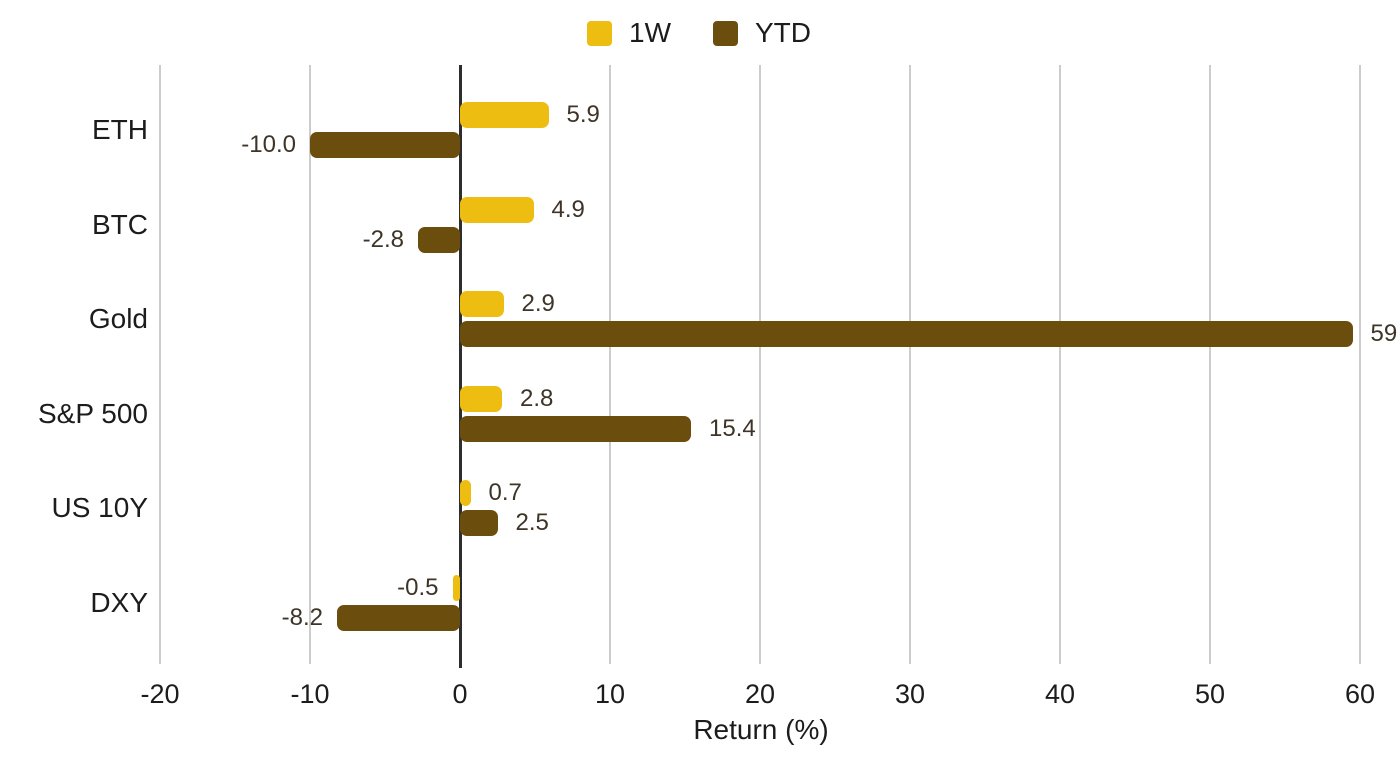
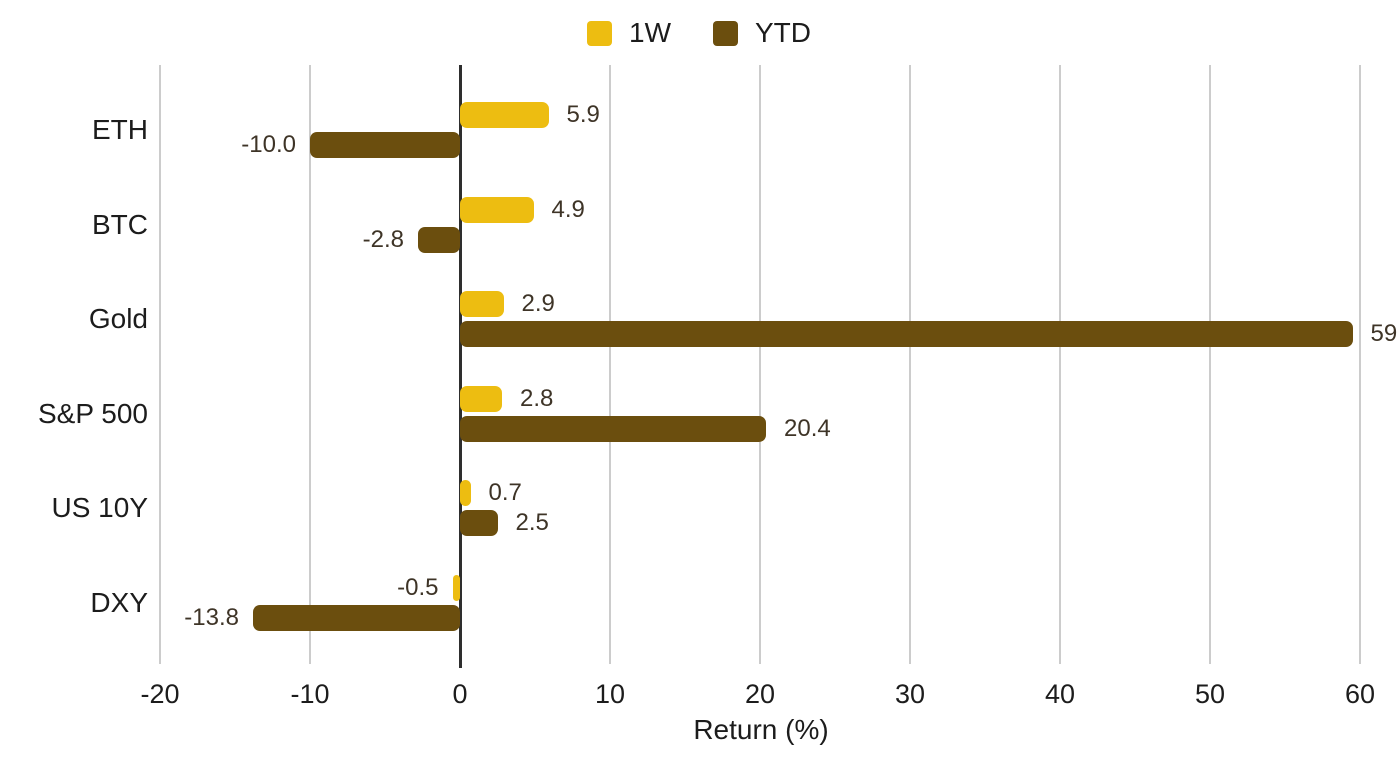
YTD/S&P 500: 15.4 -> 20.4
YTD/DXY: -8.2 -> -13.8
